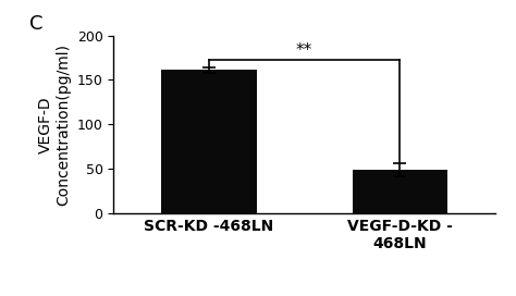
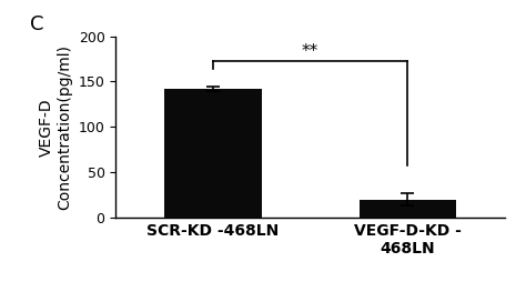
SCR-KD -468LN: 161 -> 142
VEGF-D-KD - 468LN: 49 -> 20
